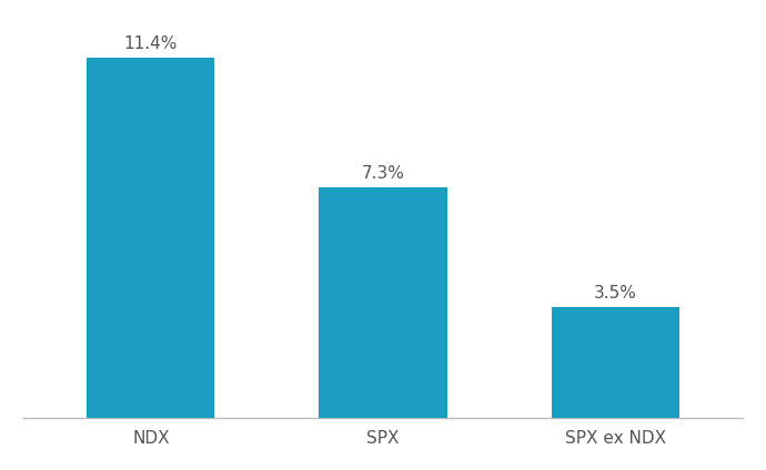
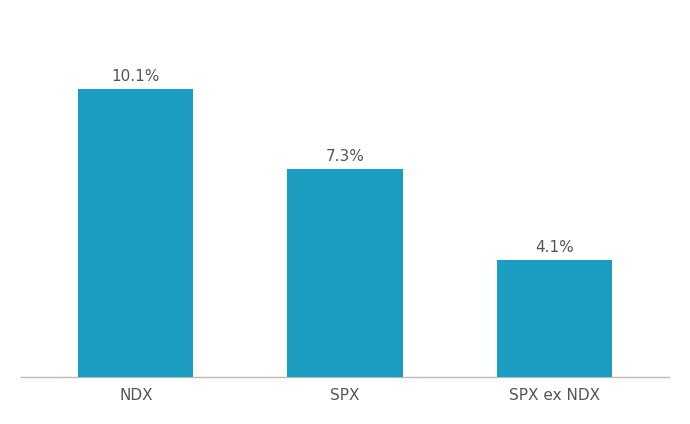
NDX: 11.4% -> 10.1%
SPX ex NDX: 3.5% -> 4.1%
